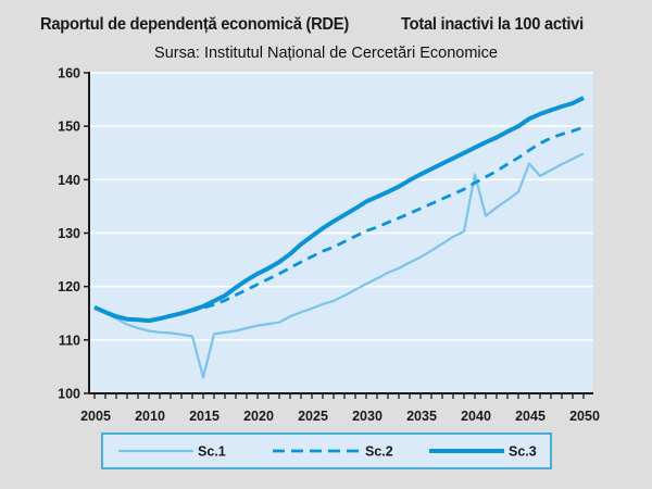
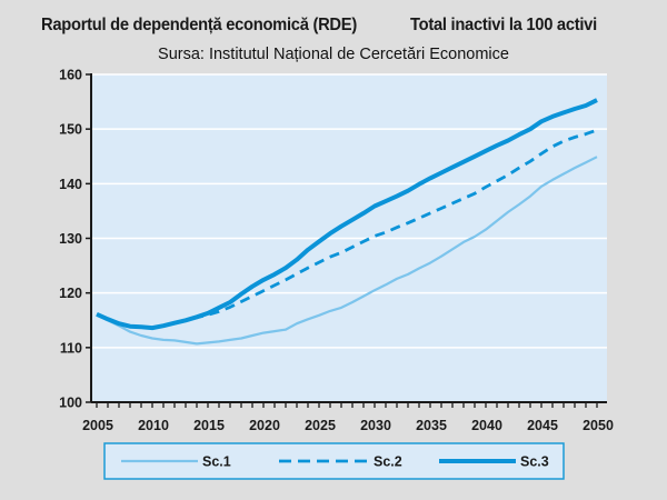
Sc.1/2015: 103 -> 111
Sc.1/2040: 141 -> 132
Sc.1/2045: 143 -> 140
